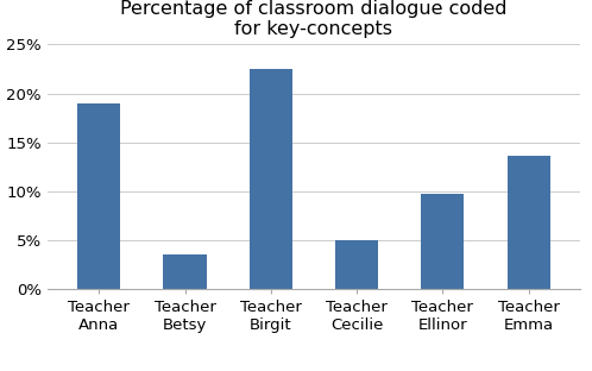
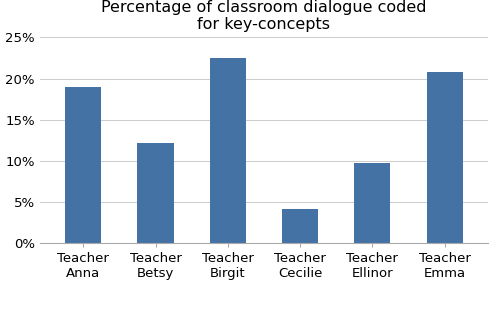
Teacher Betsy: 3.6% -> 12.2%
Teacher Cecilie: 5.0% -> 4.2%
Teacher Emma: 13.6% -> 20.8%
